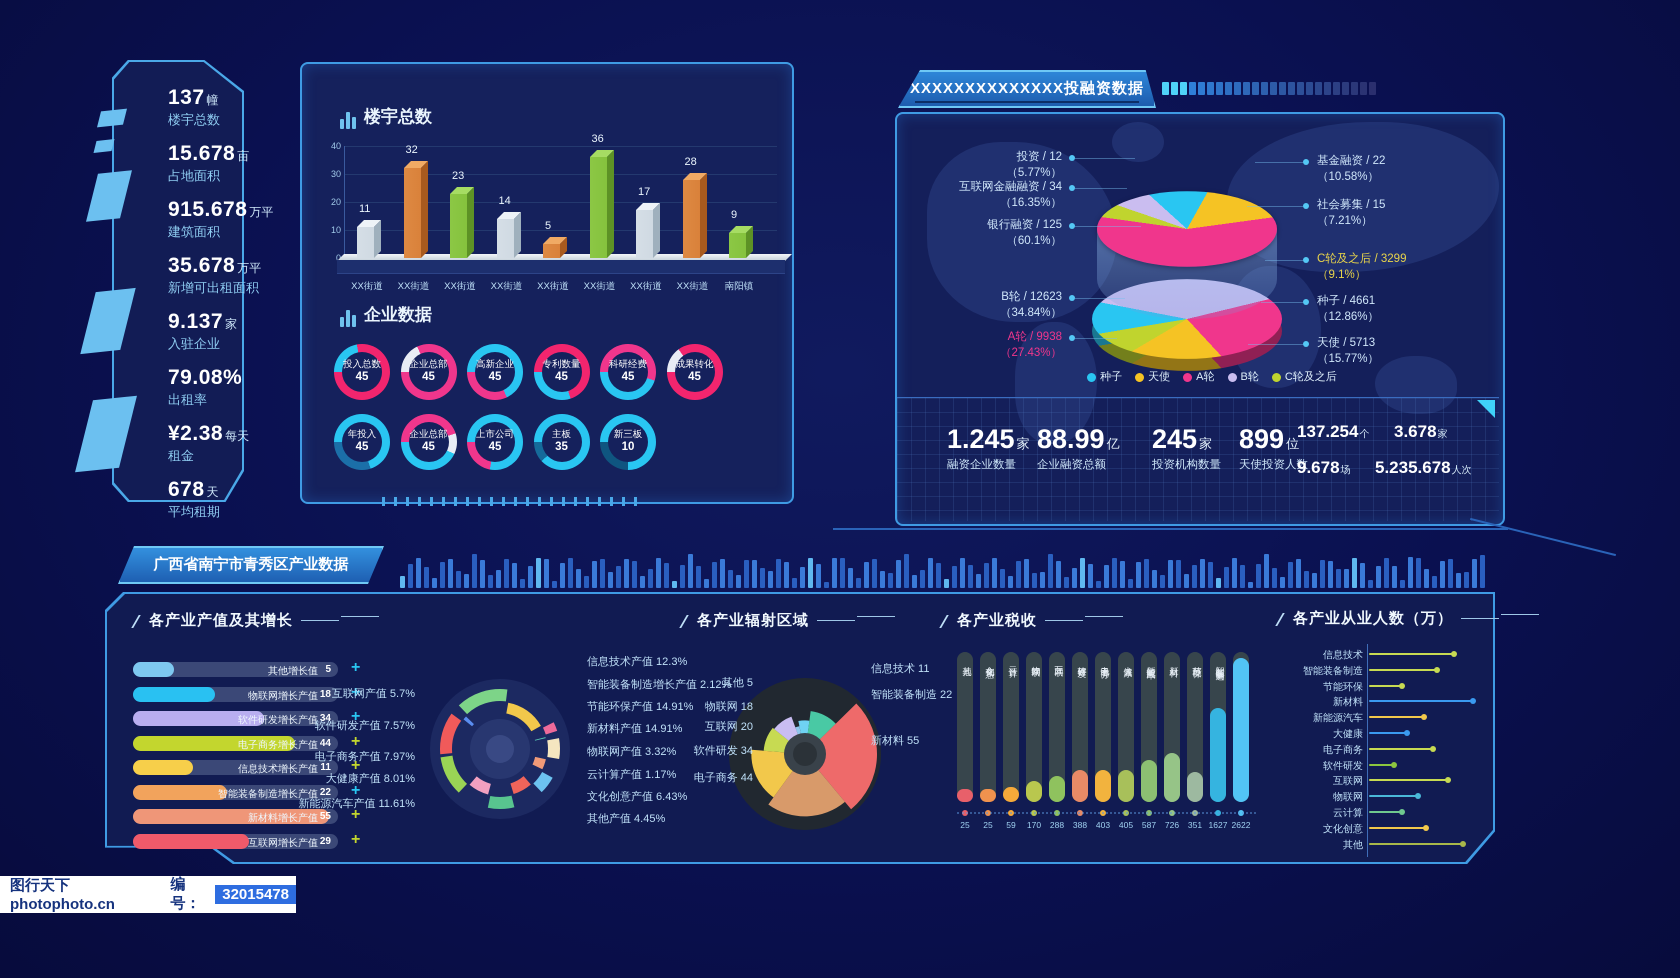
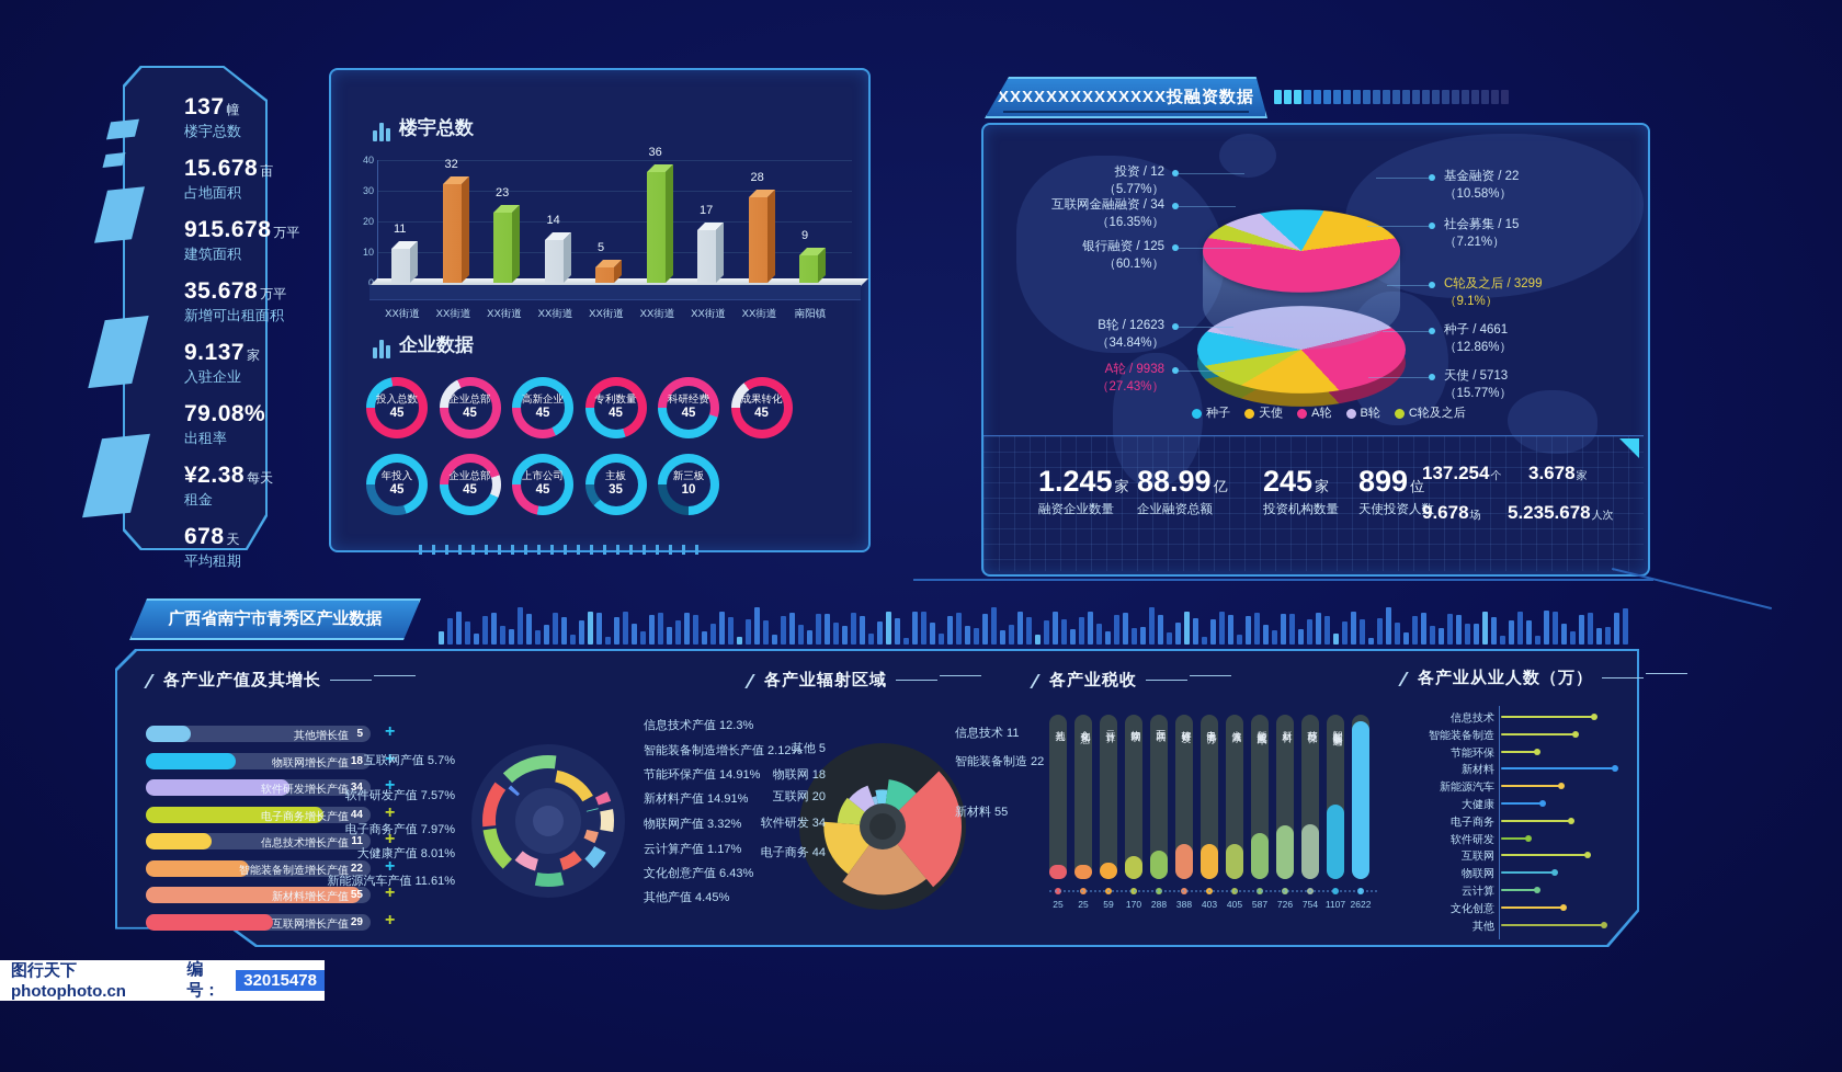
各产业税收/节能环保: 351 -> 754
各产业税收/智能装备制造: 1627 -> 1107
